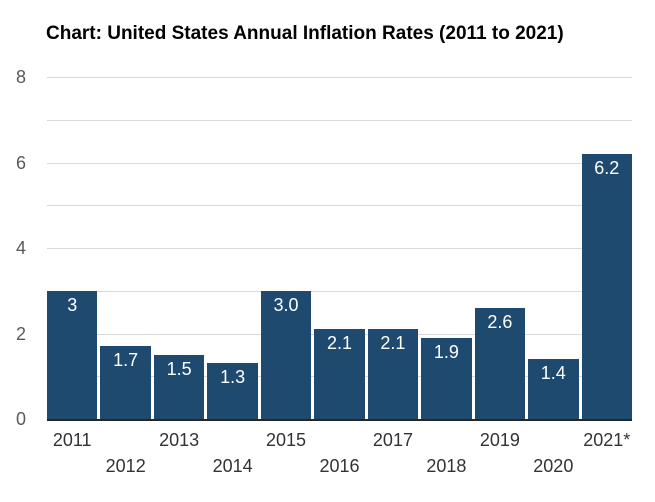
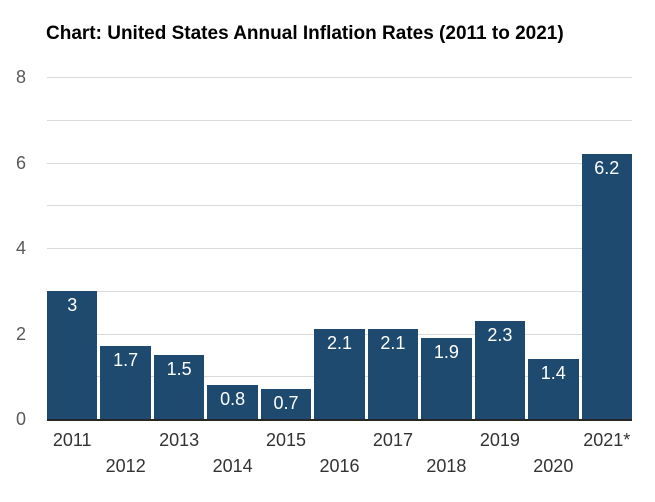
2014: 1.3 -> 0.8
2015: 3.0 -> 0.7
2019: 2.6 -> 2.3
